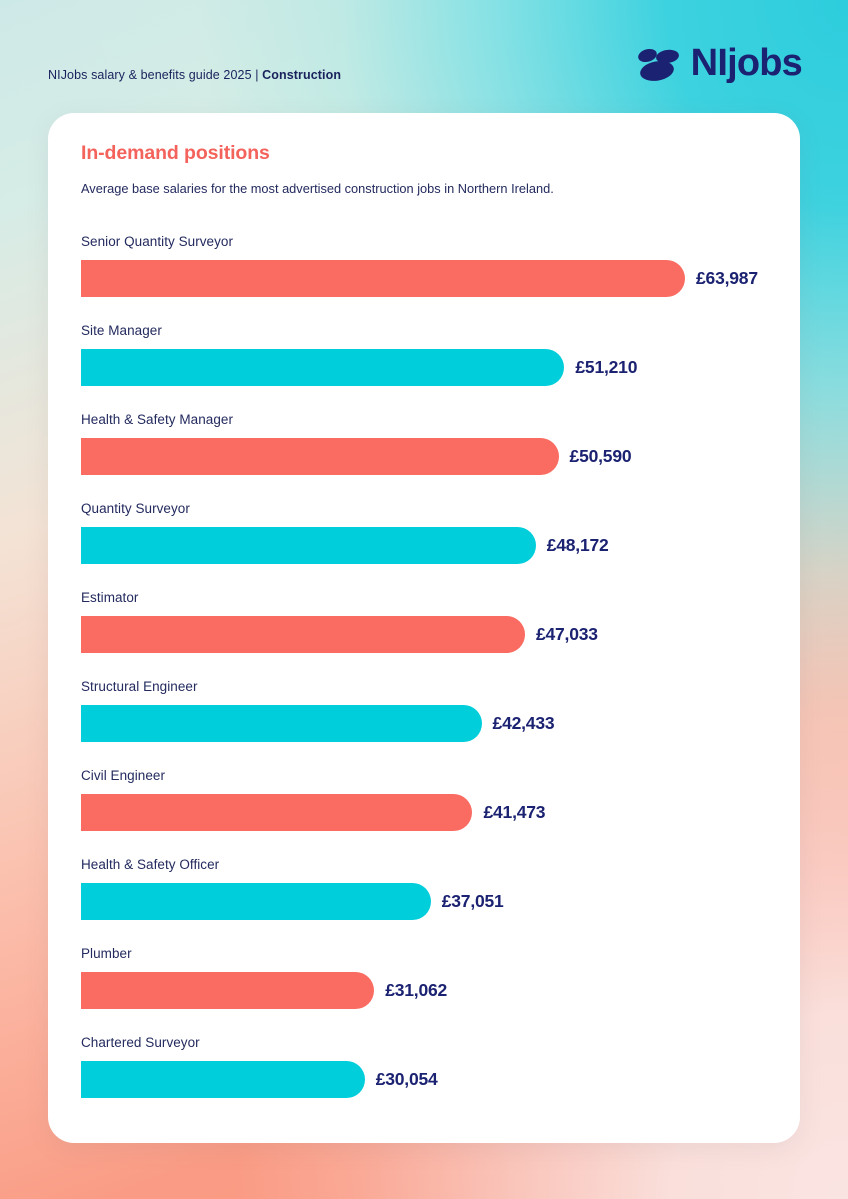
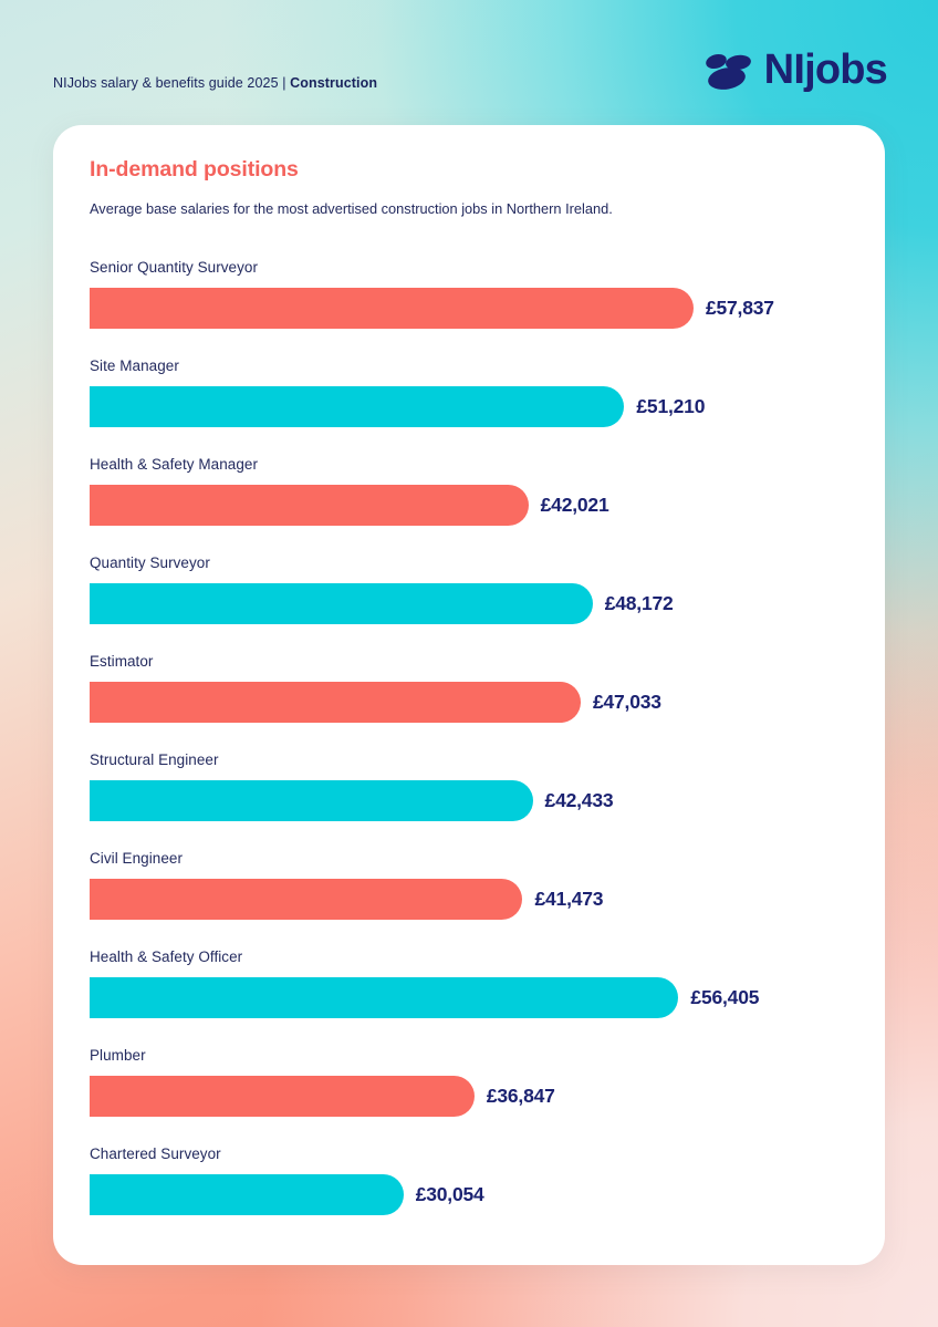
Senior Quantity Surveyor: £63,987 -> £57,837
Health & Safety Manager: £50,590 -> £42,021
Health & Safety Officer: £37,051 -> £56,405
Plumber: £31,062 -> £36,847
